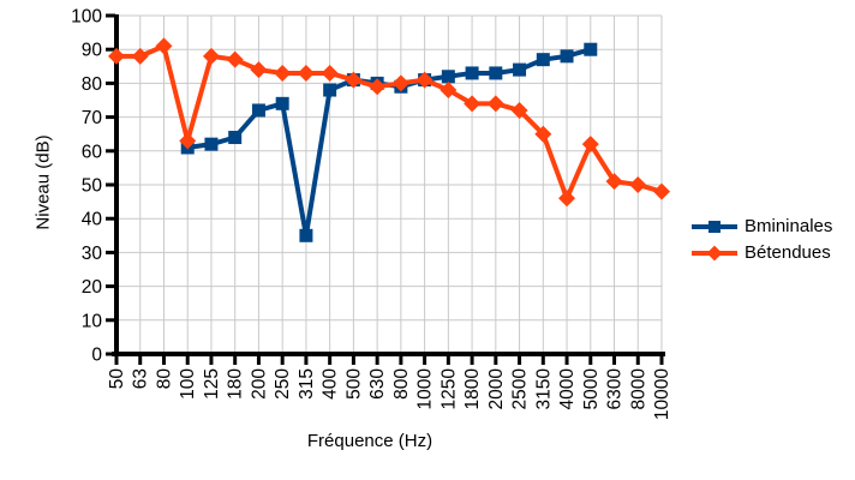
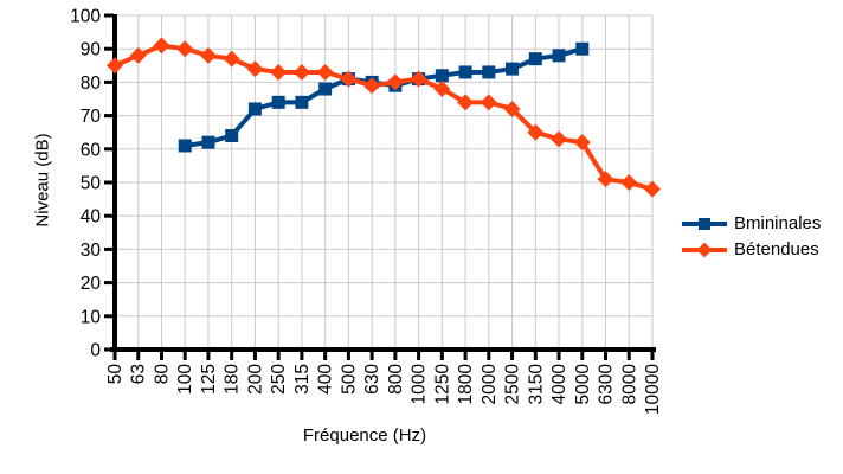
Bétendues/50: 88 -> 85
Bétendues/100: 63 -> 90
Bmininales/315: 35 -> 74
Bétendues/4000: 46 -> 63
